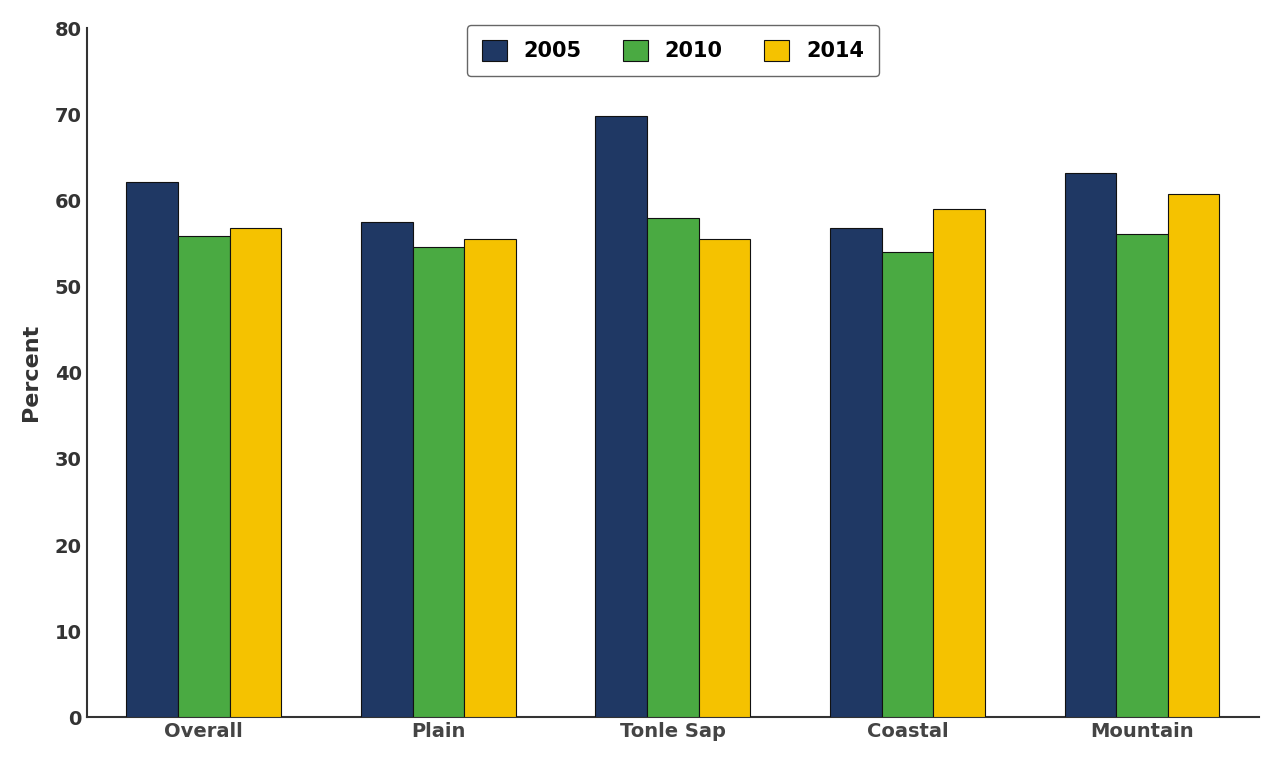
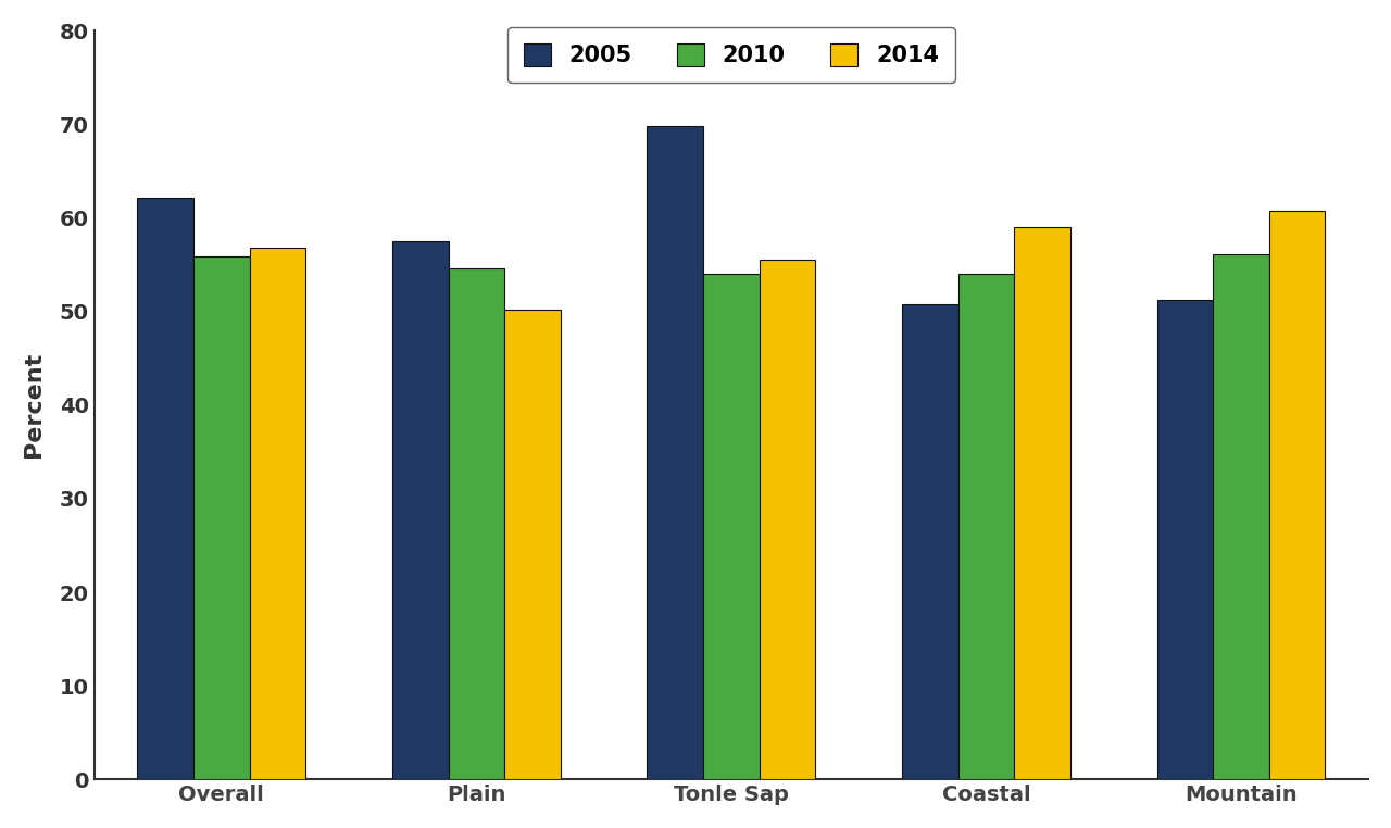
2014/Plain: 55.5 -> 50.2
2010/Tonle Sap: 58.0 -> 54.0
2005/Coastal: 56.8 -> 50.8
2005/Mountain: 63.2 -> 51.2
